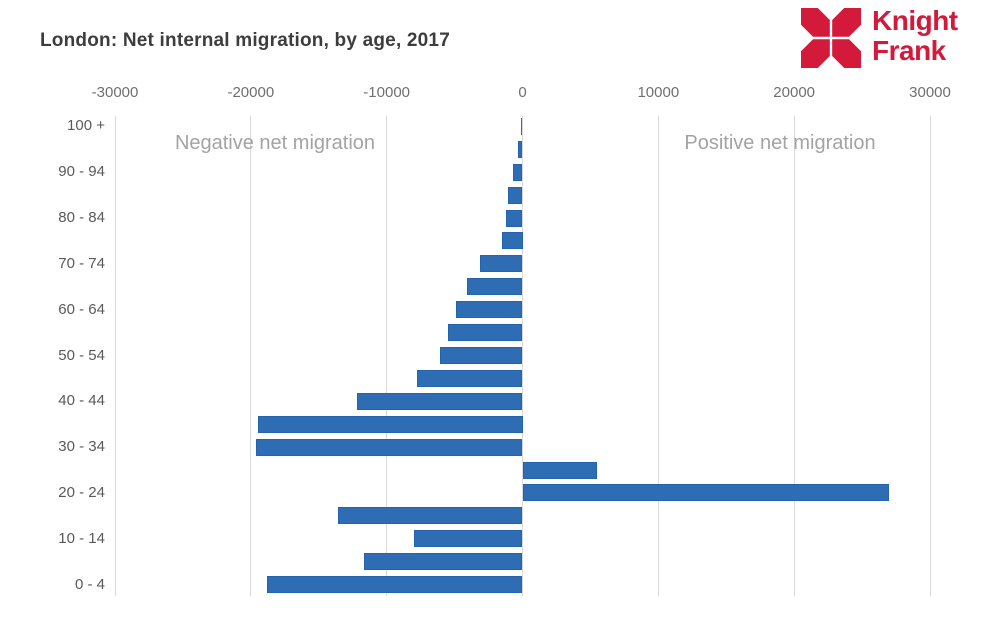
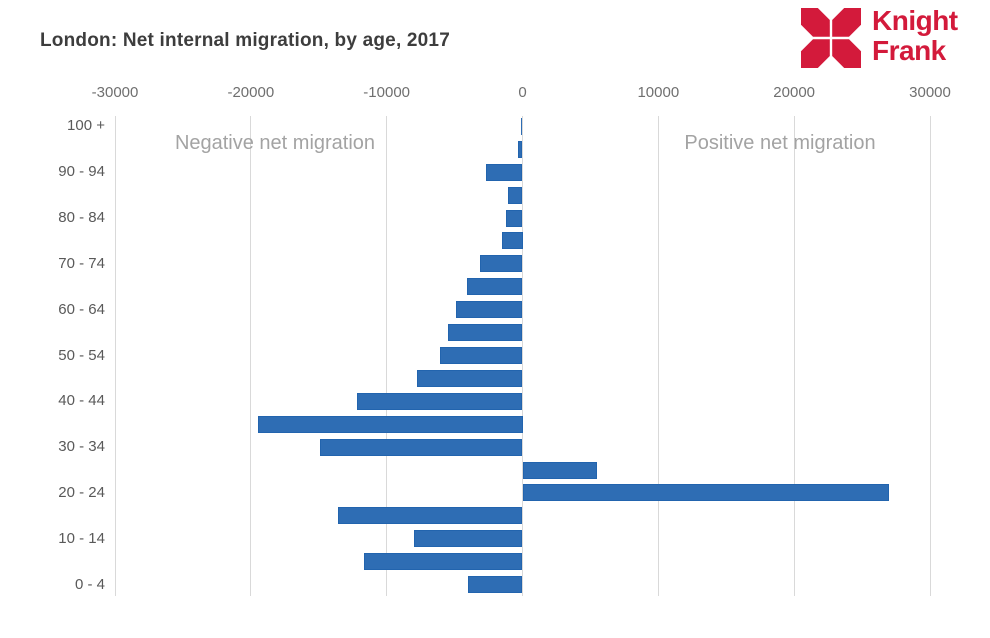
90 - 94: -700 -> -2700
30 - 34: -19600 -> -14900
0 - 4: -18800 -> -4000
